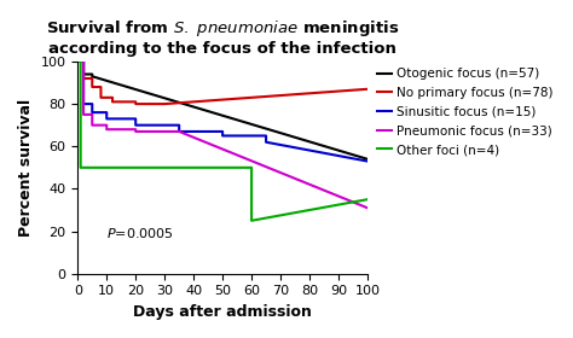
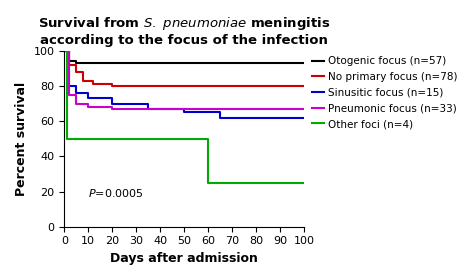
Otogenic focus (n=57)/100: 54 -> 93
No primary focus (n=78)/100: 87 -> 80
Sinusitic focus (n=15)/100: 53 -> 62
Pneumonic focus (n=33)/100: 31 -> 67
Other foci (n=4)/100: 35 -> 25
